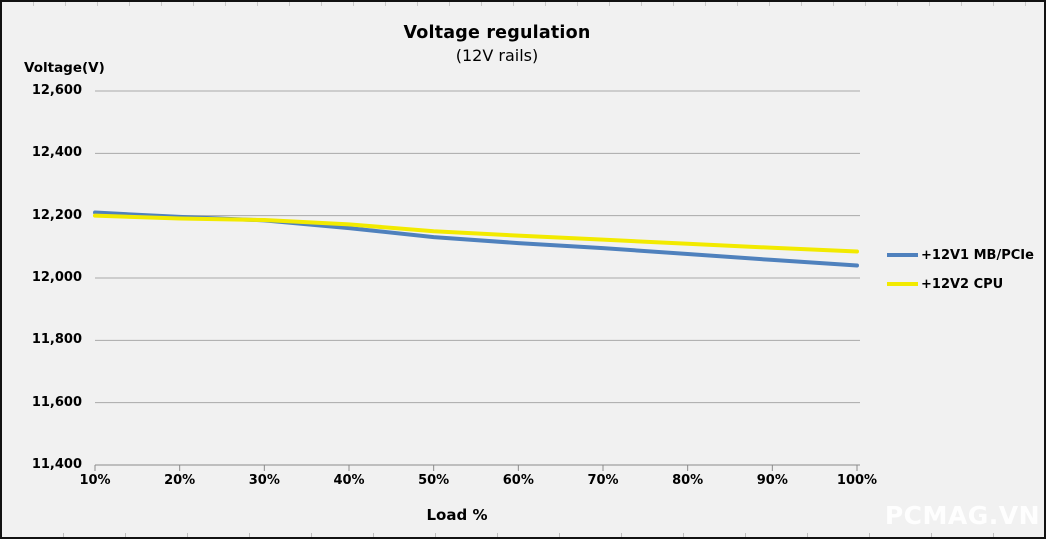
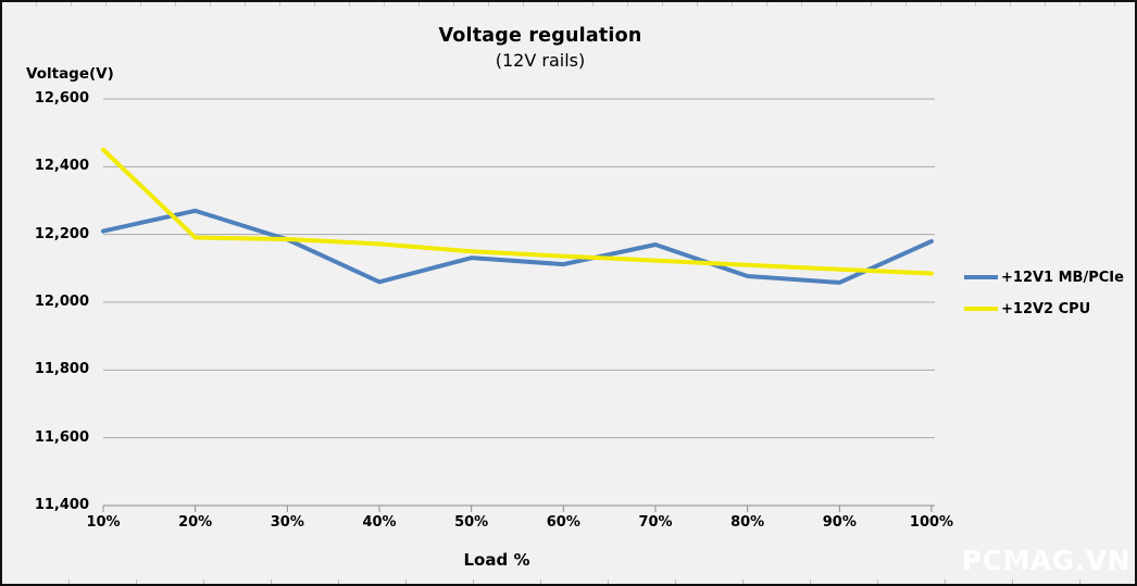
+12V2 CPU/10%: 12200 -> 12450
+12V1 MB/PCIe/20%: 12200 -> 12270
+12V1 MB/PCIe/40%: 12160 -> 12060
+12V1 MB/PCIe/70%: 12100 -> 12170
+12V1 MB/PCIe/100%: 12040 -> 12180
